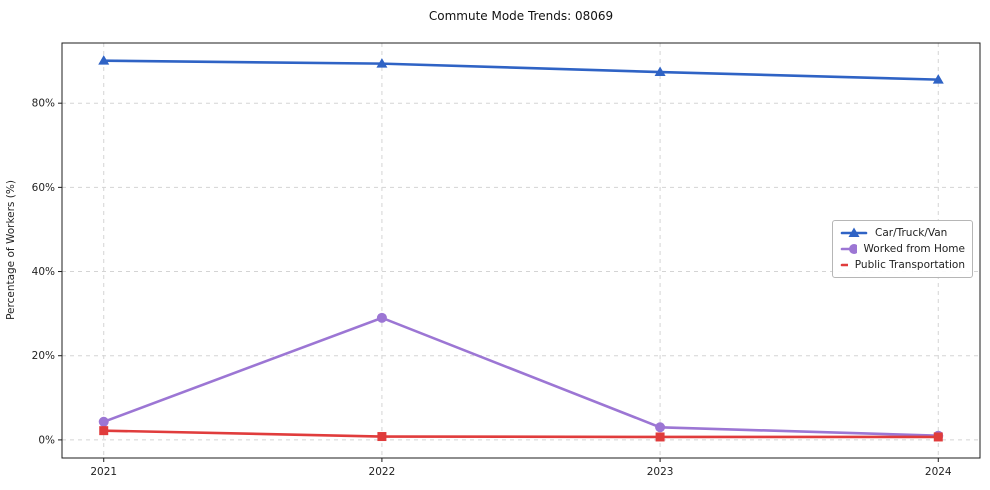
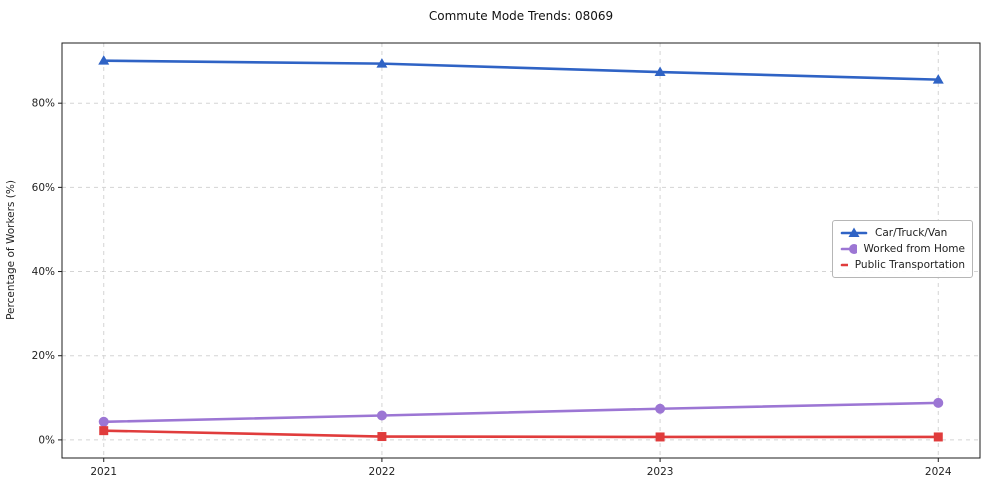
Worked from Home/2022: 29% -> 6%
Worked from Home/2023: 3% -> 7%
Worked from Home/2024: 1% -> 9%
